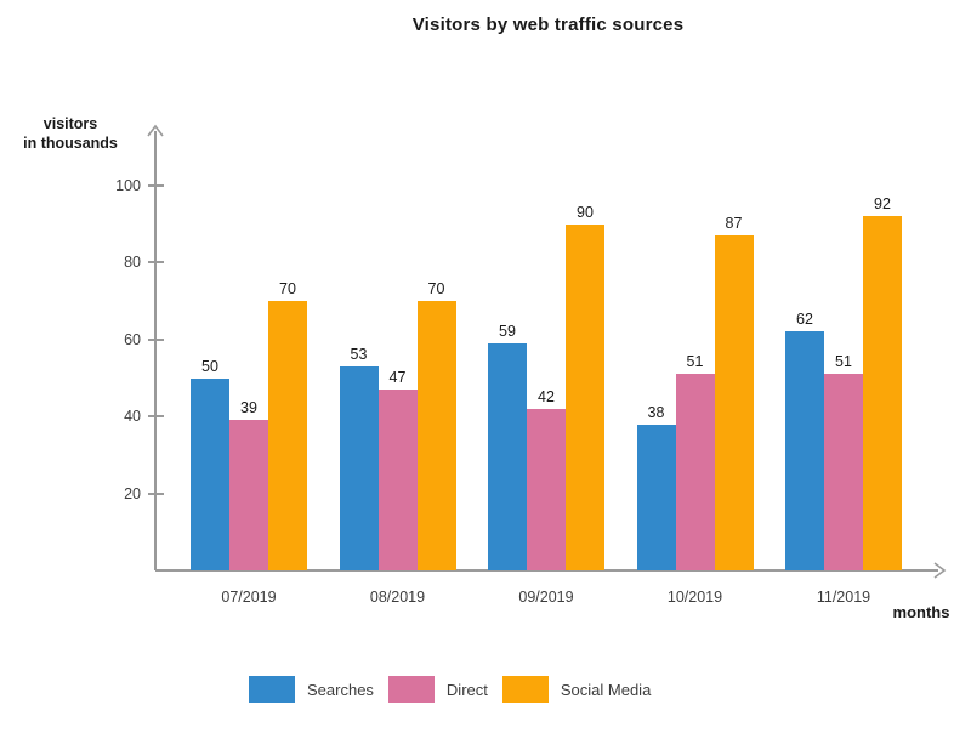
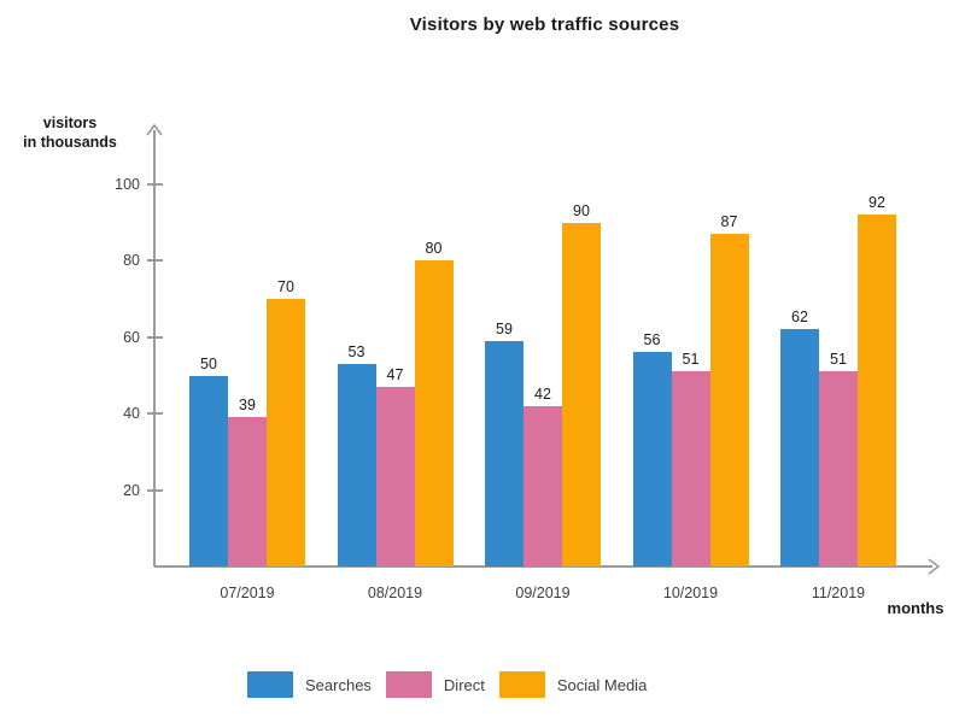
Social Media/08/2019: 70 -> 80
Searches/10/2019: 38 -> 56
